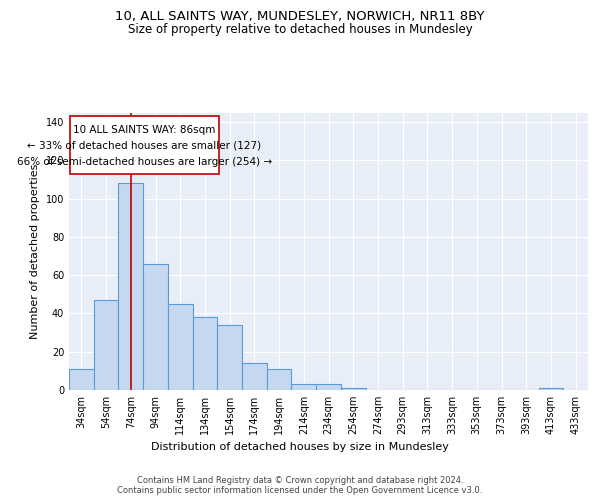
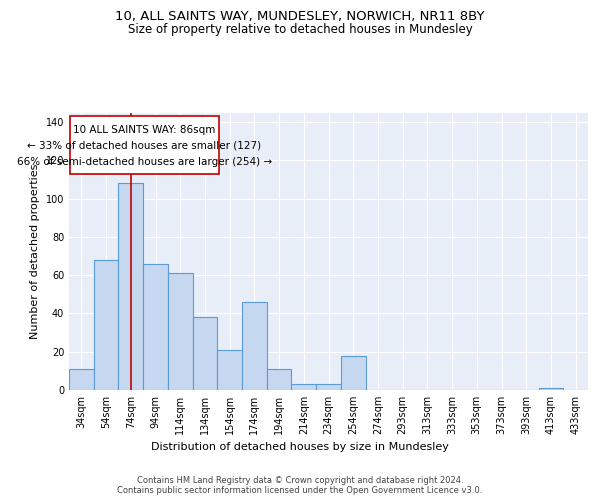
54sqm: 47 -> 68
114sqm: 45 -> 61
154sqm: 34 -> 21
174sqm: 14 -> 46
254sqm: 1 -> 18
